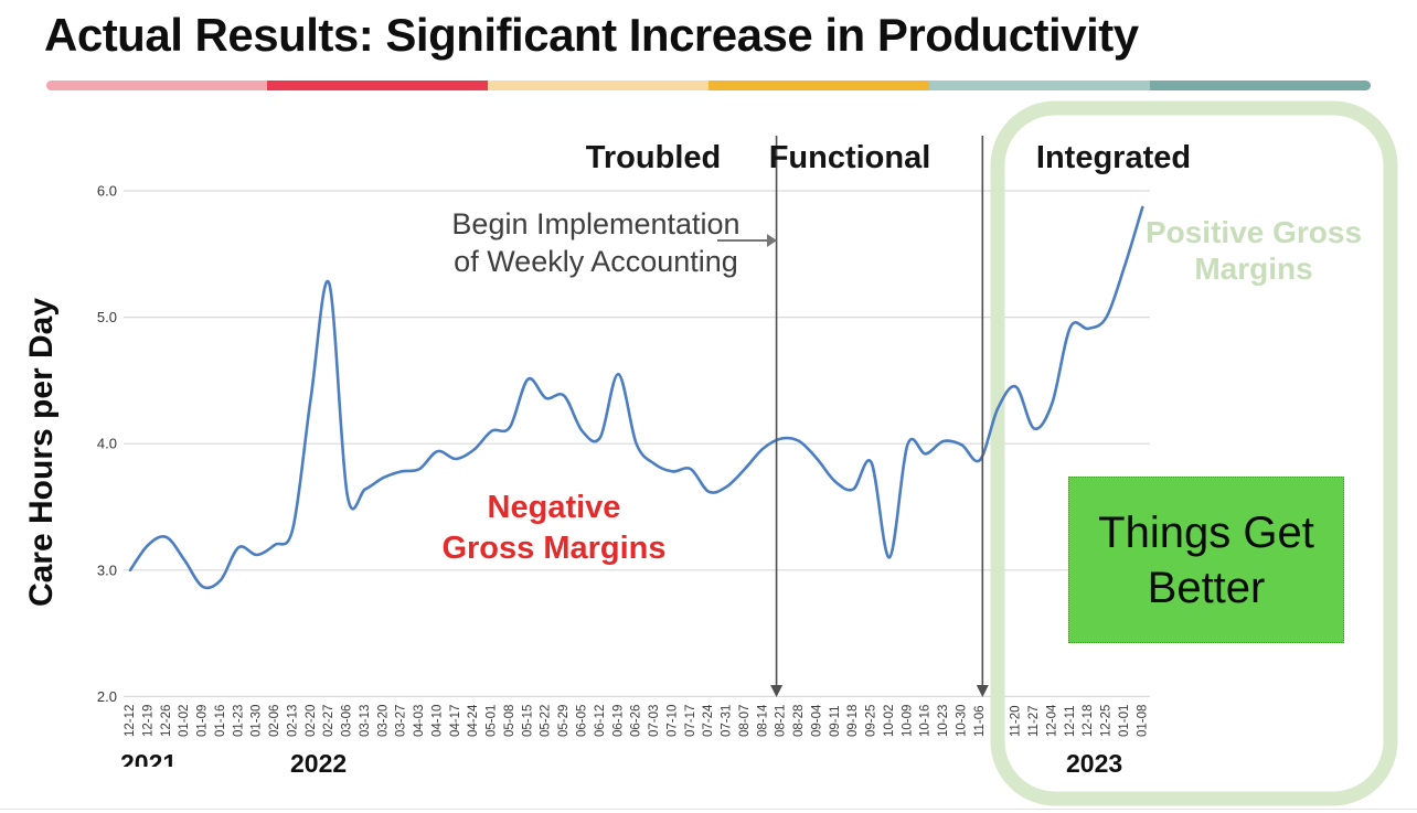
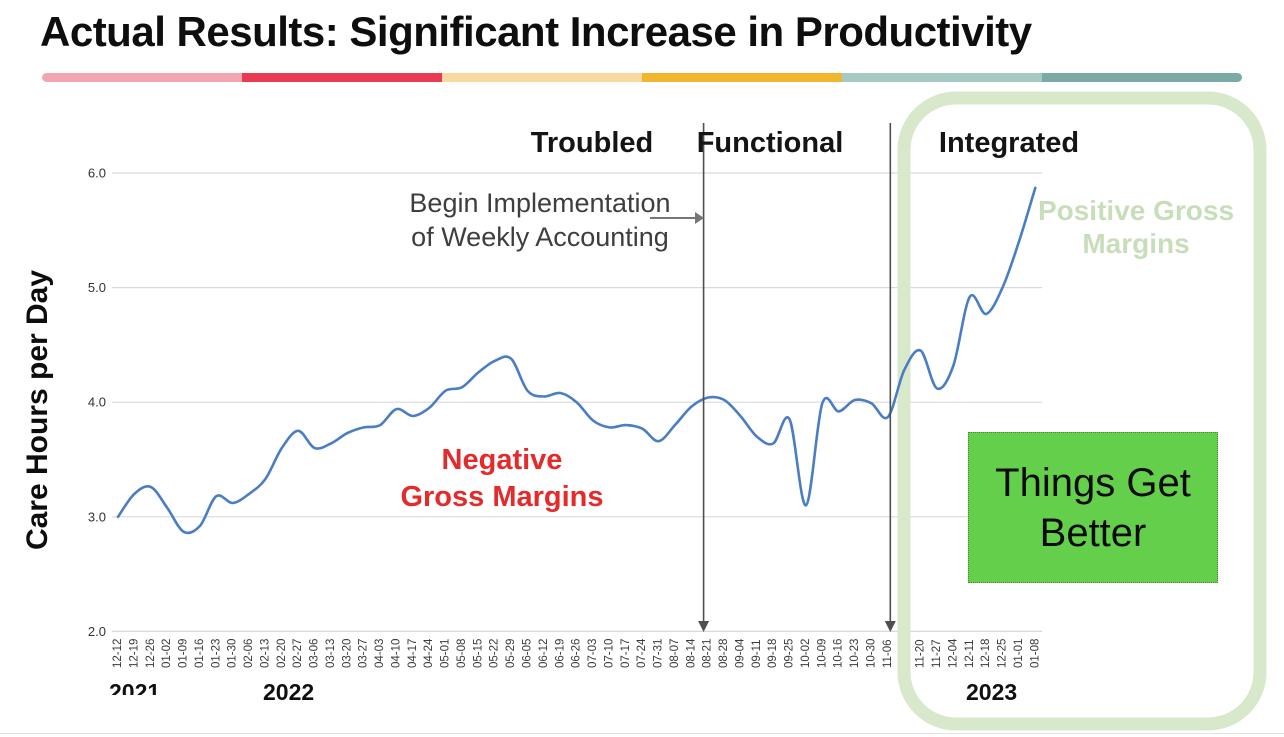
02-20: 4.37 -> 3.60
02-27: 5.27 -> 3.75
05-15: 4.51 -> 4.26
06-19: 4.55 -> 4.08
07-24: 3.62 -> 3.77
12-18: 4.91 -> 4.77
